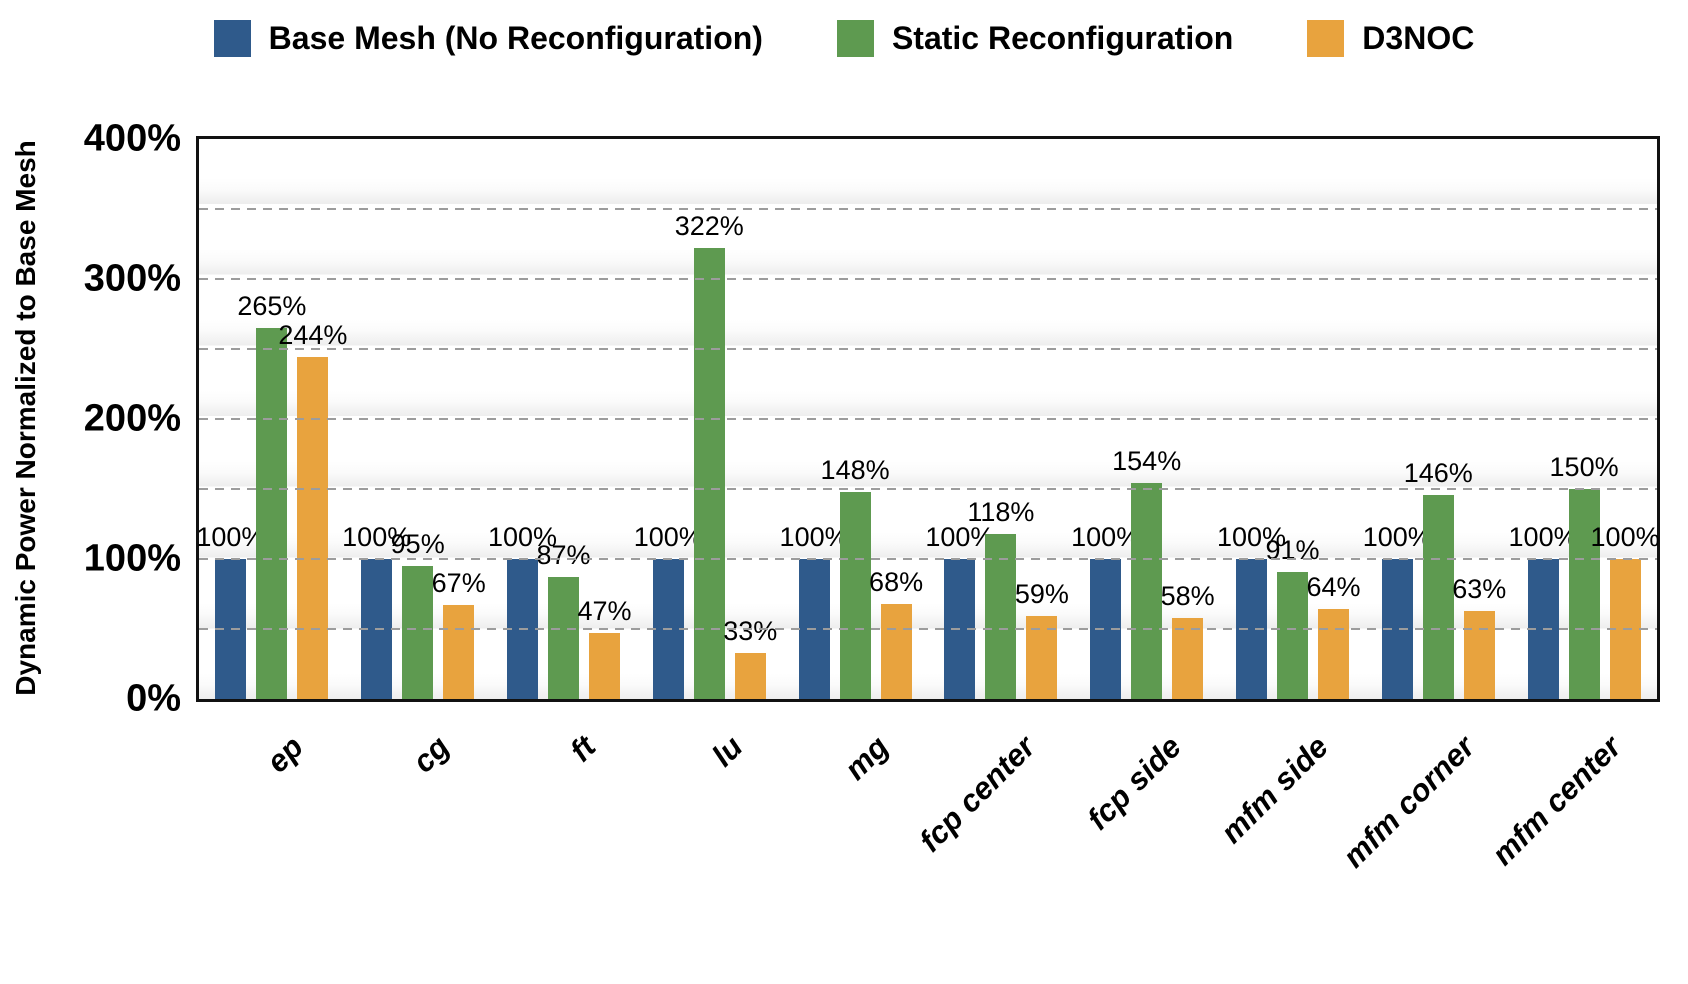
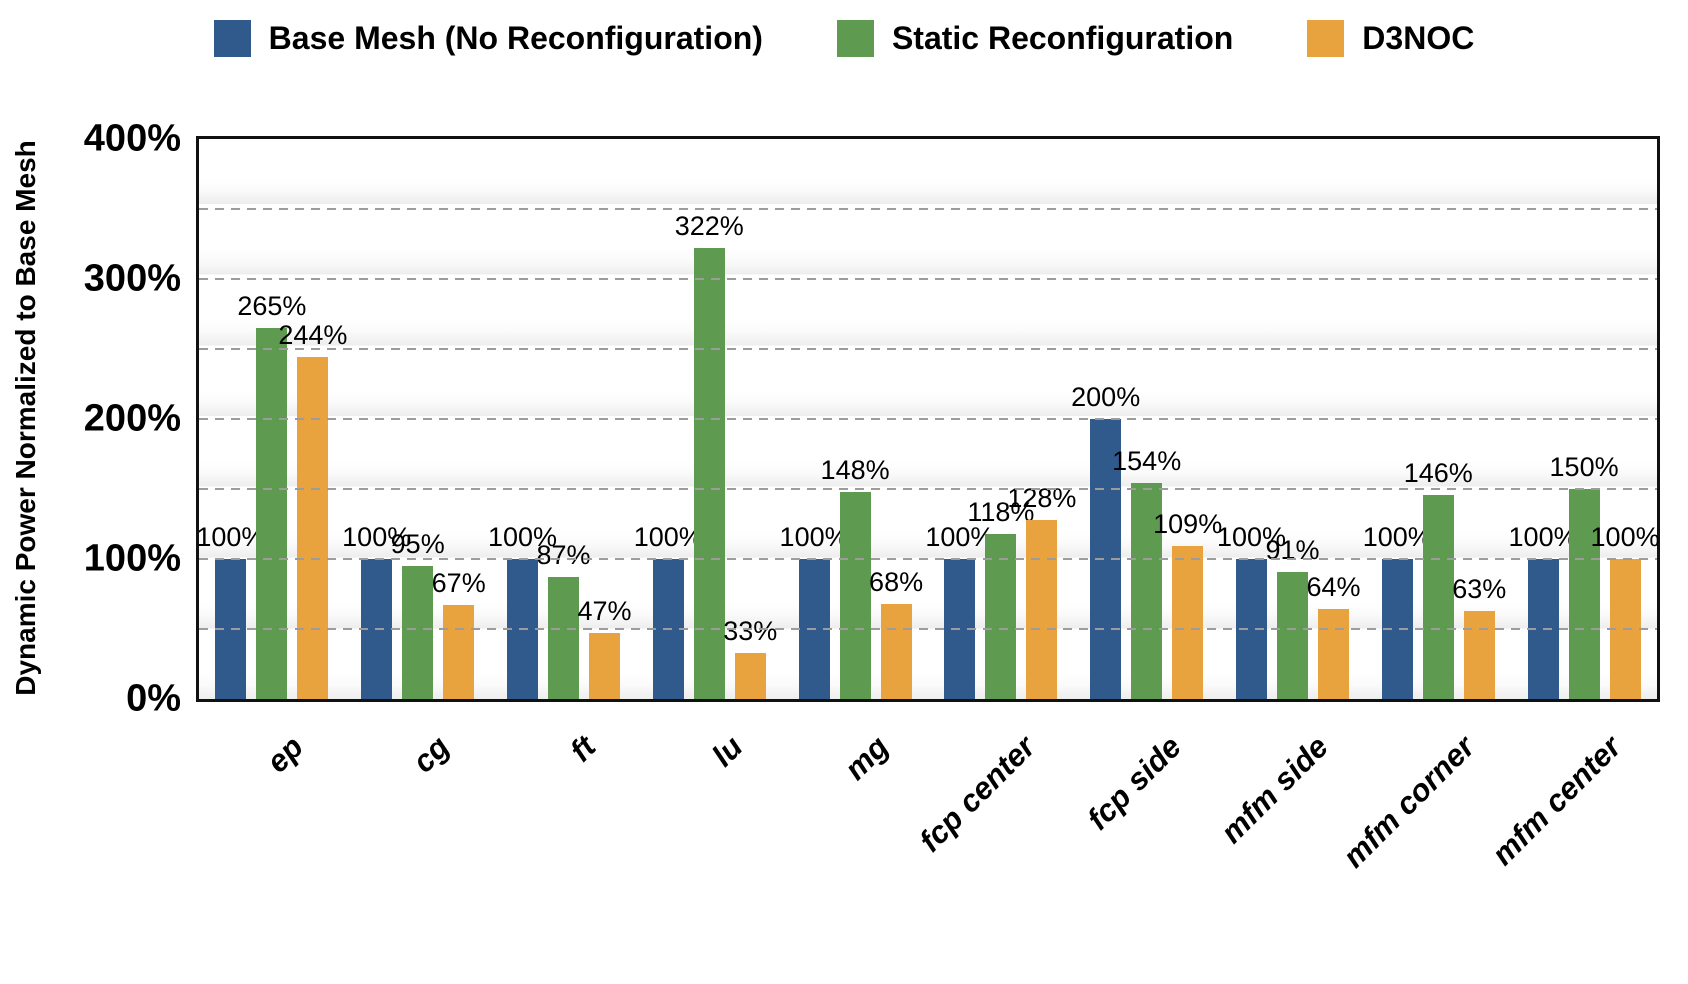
D3NOC/fcp center: 59% -> 128%
Base Mesh (No Reconfiguration)/fcp side: 100% -> 200%
D3NOC/fcp side: 58% -> 109%
